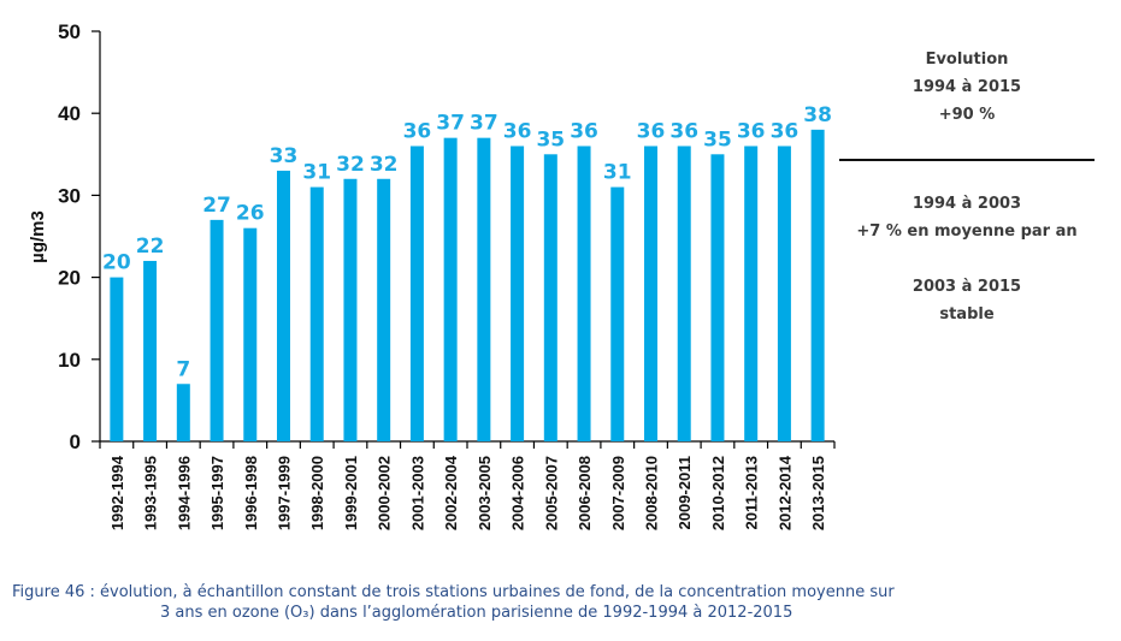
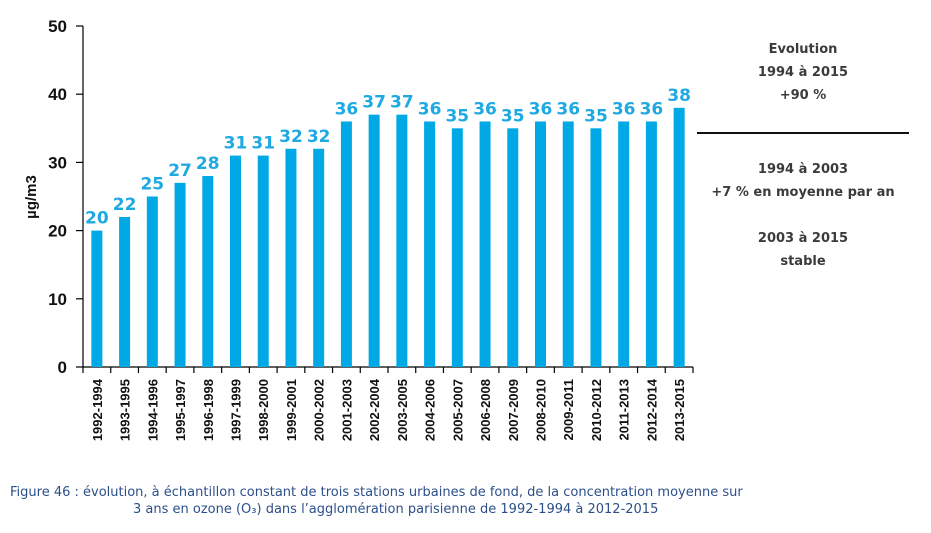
1994-1996: 7 -> 25
1996-1998: 26 -> 28
1997-1999: 33 -> 31
2007-2009: 31 -> 35
